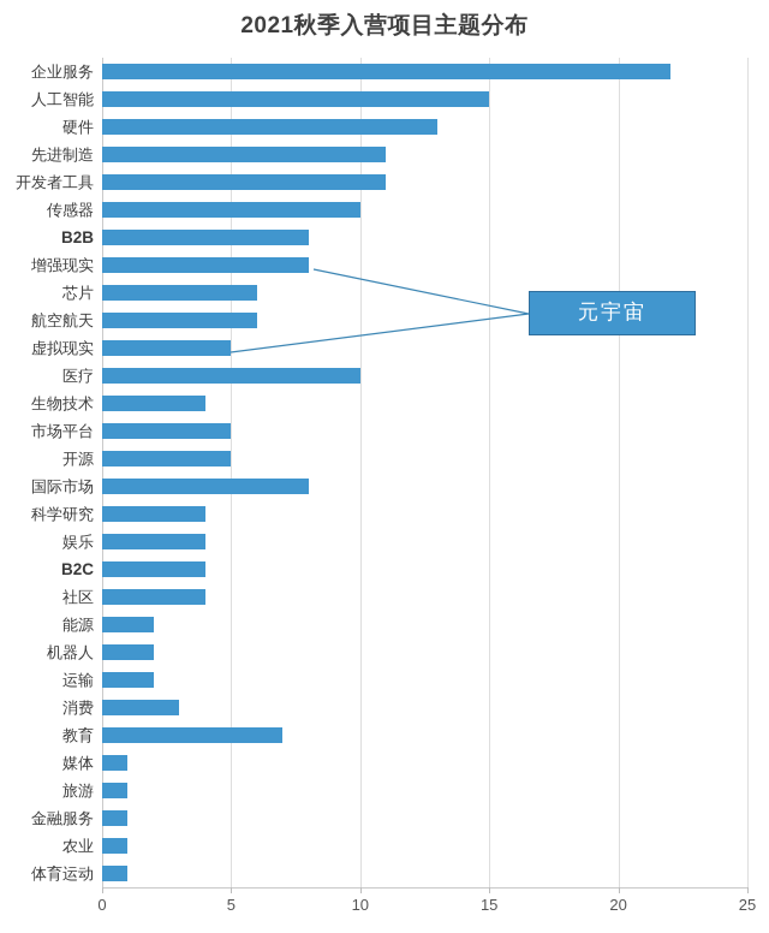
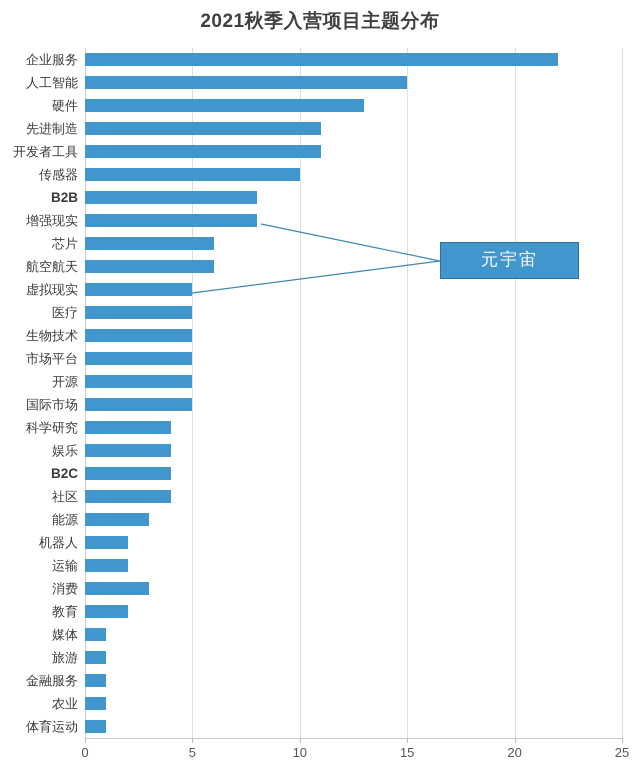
医疗: 10 -> 5
生物技术: 4 -> 5
国际市场: 8 -> 5
能源: 2 -> 3
教育: 7 -> 2
